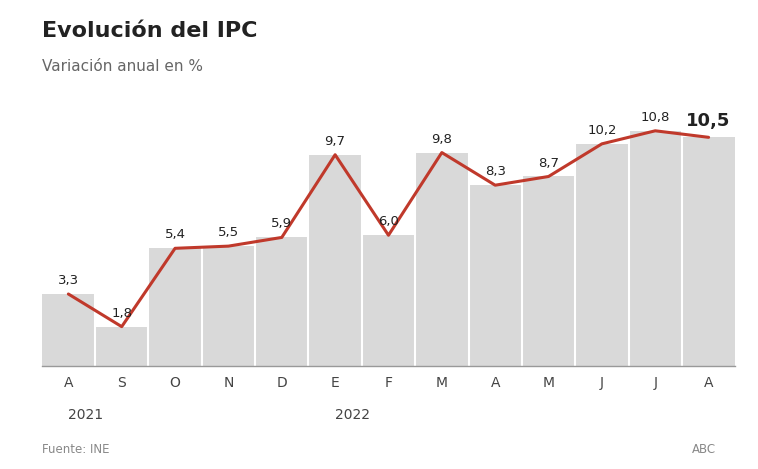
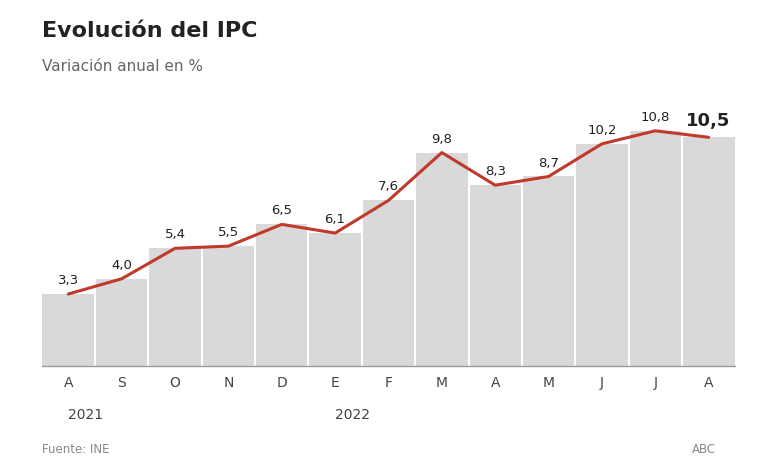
S: 1,8 -> 4,0
D: 5,9 -> 6,5
E: 9,7 -> 6,1
F: 6,0 -> 7,6
